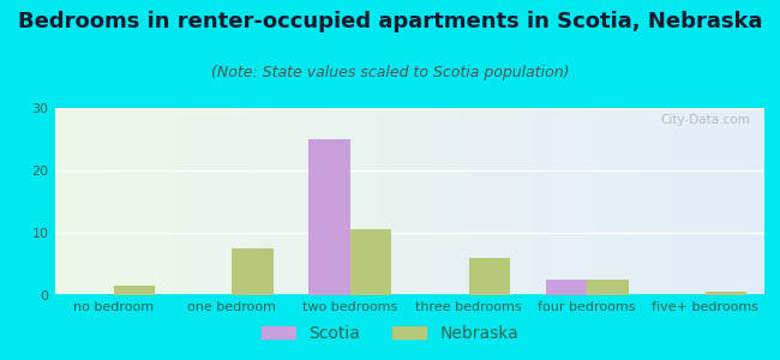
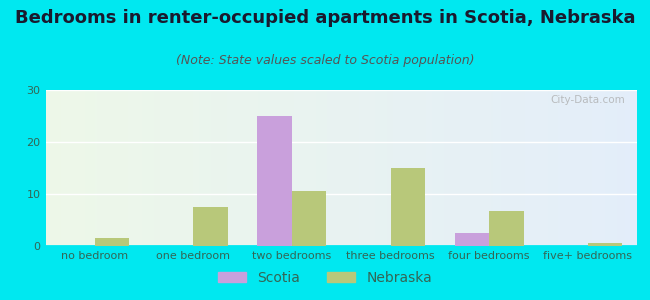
Nebraska/three bedrooms: 6.0 -> 15.0
Nebraska/four bedrooms: 2.5 -> 6.8
